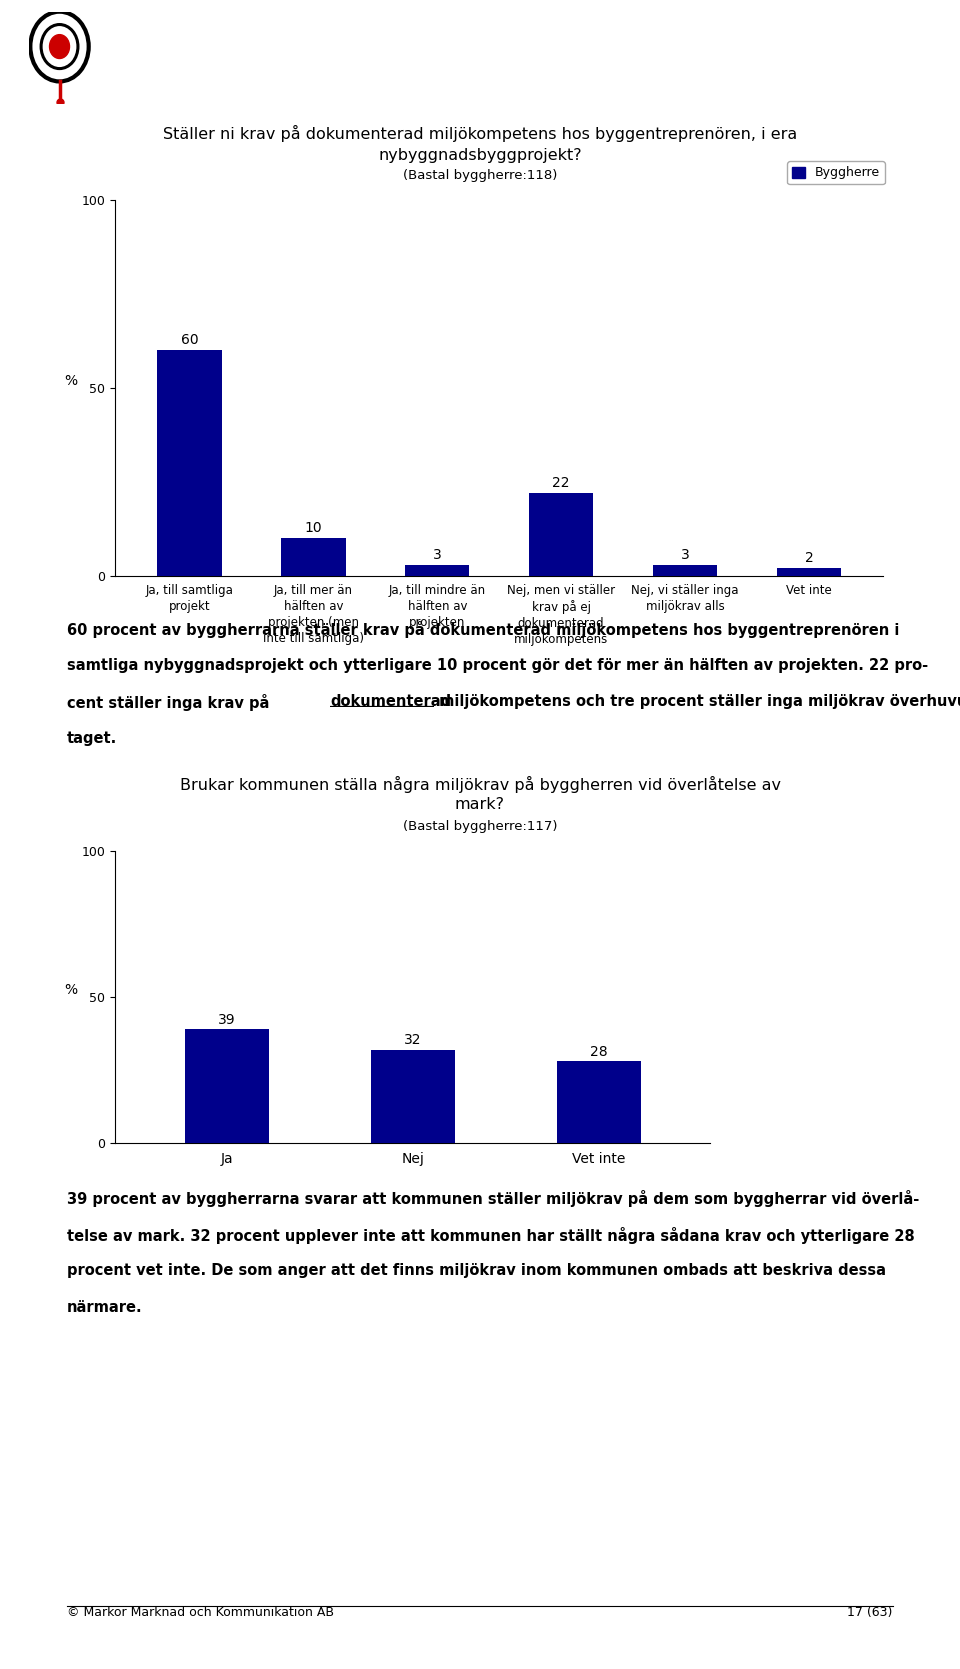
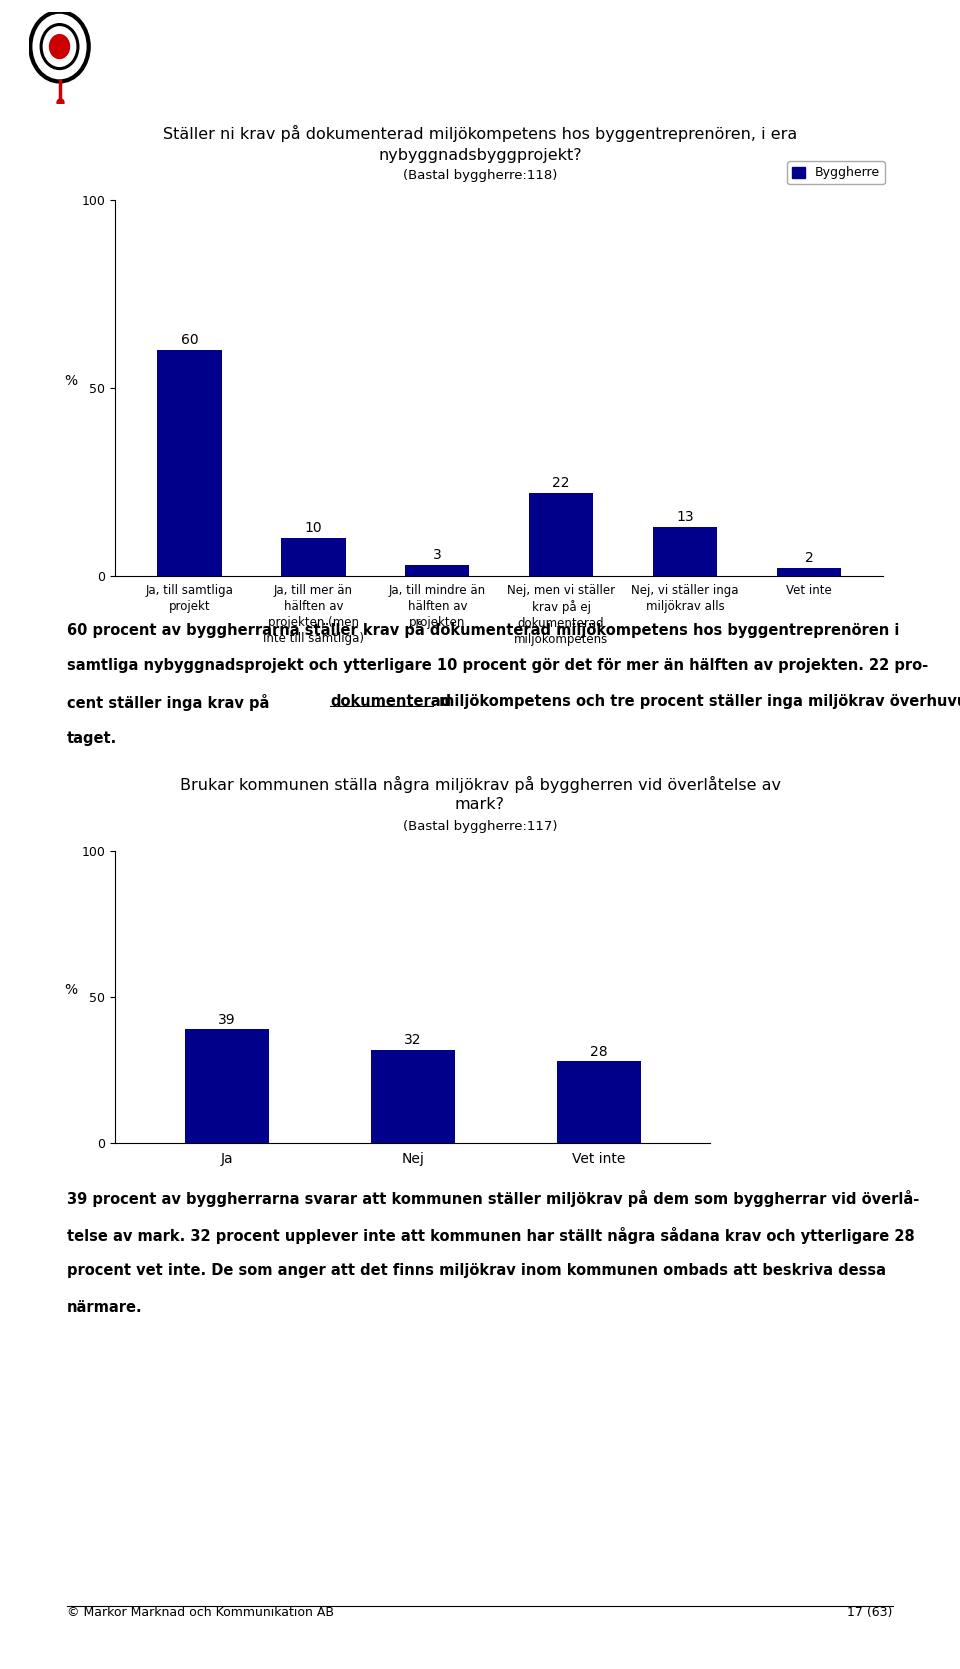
Nej, vi ställer inga miljökrav alls: 3 -> 13
